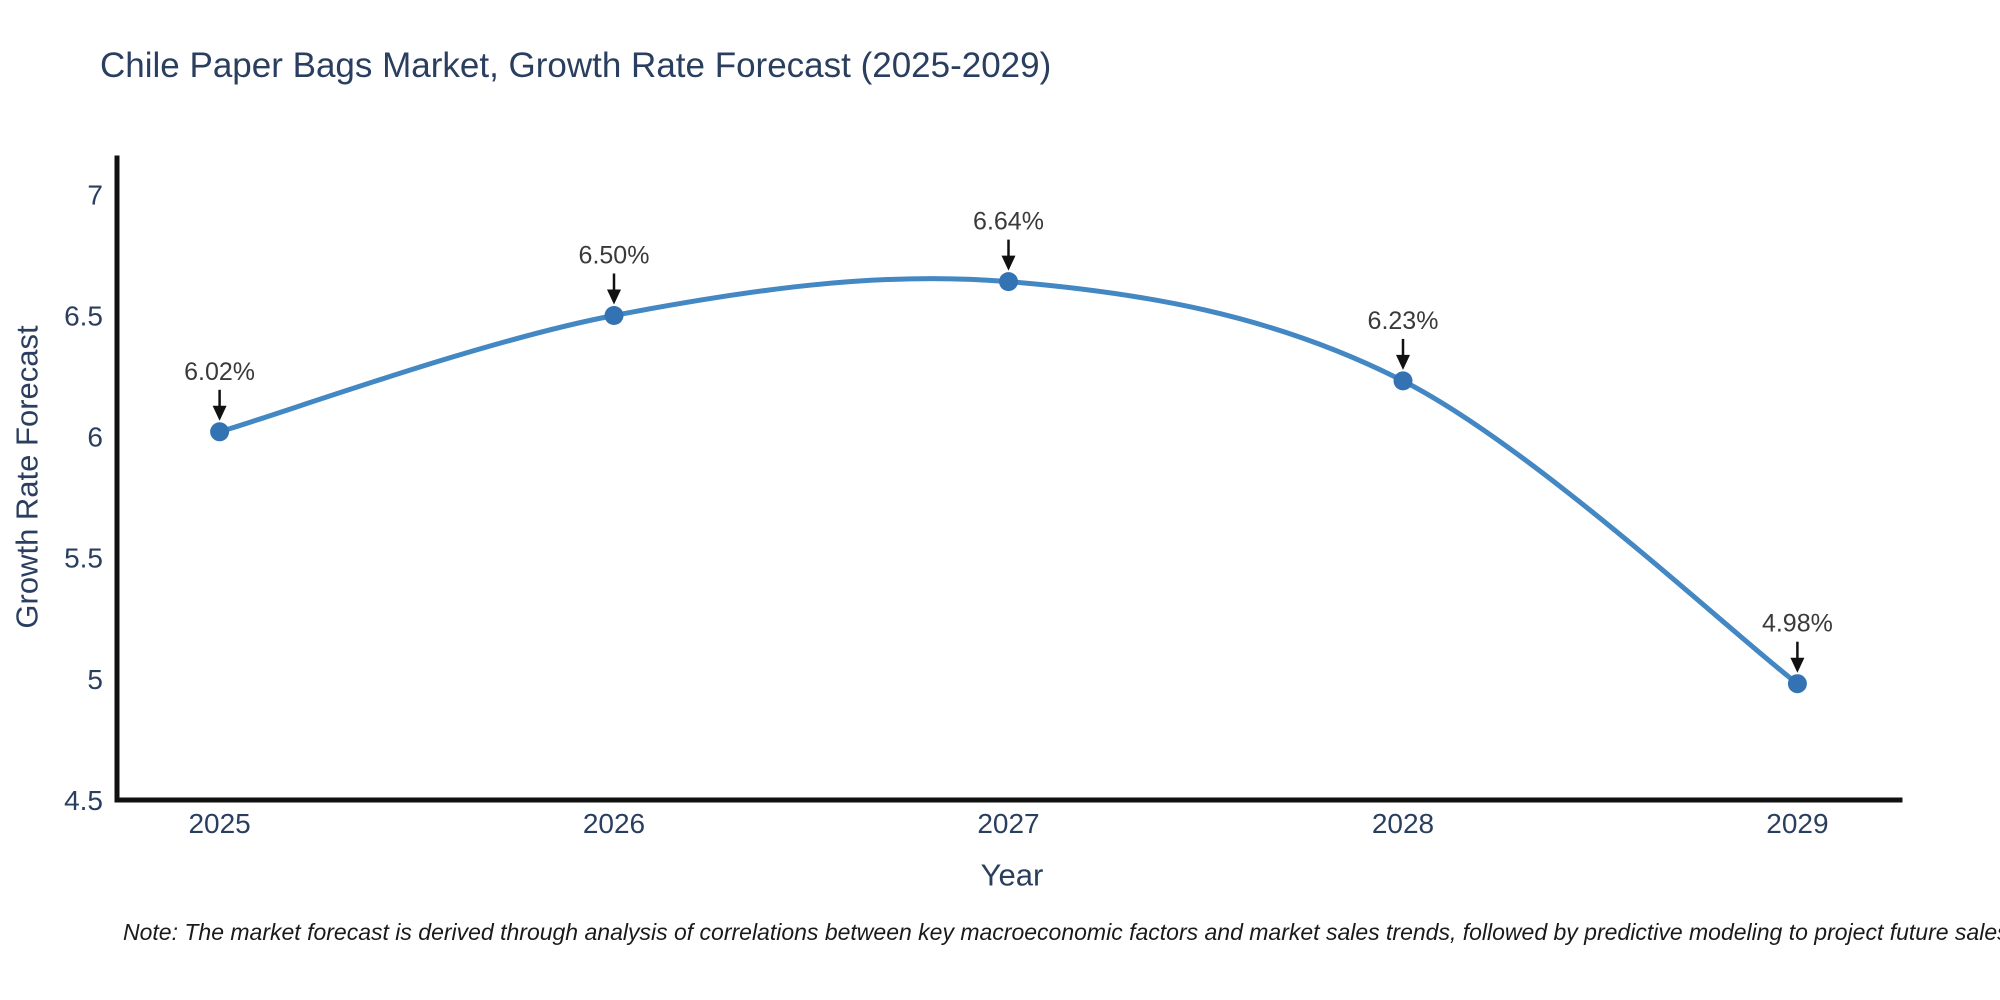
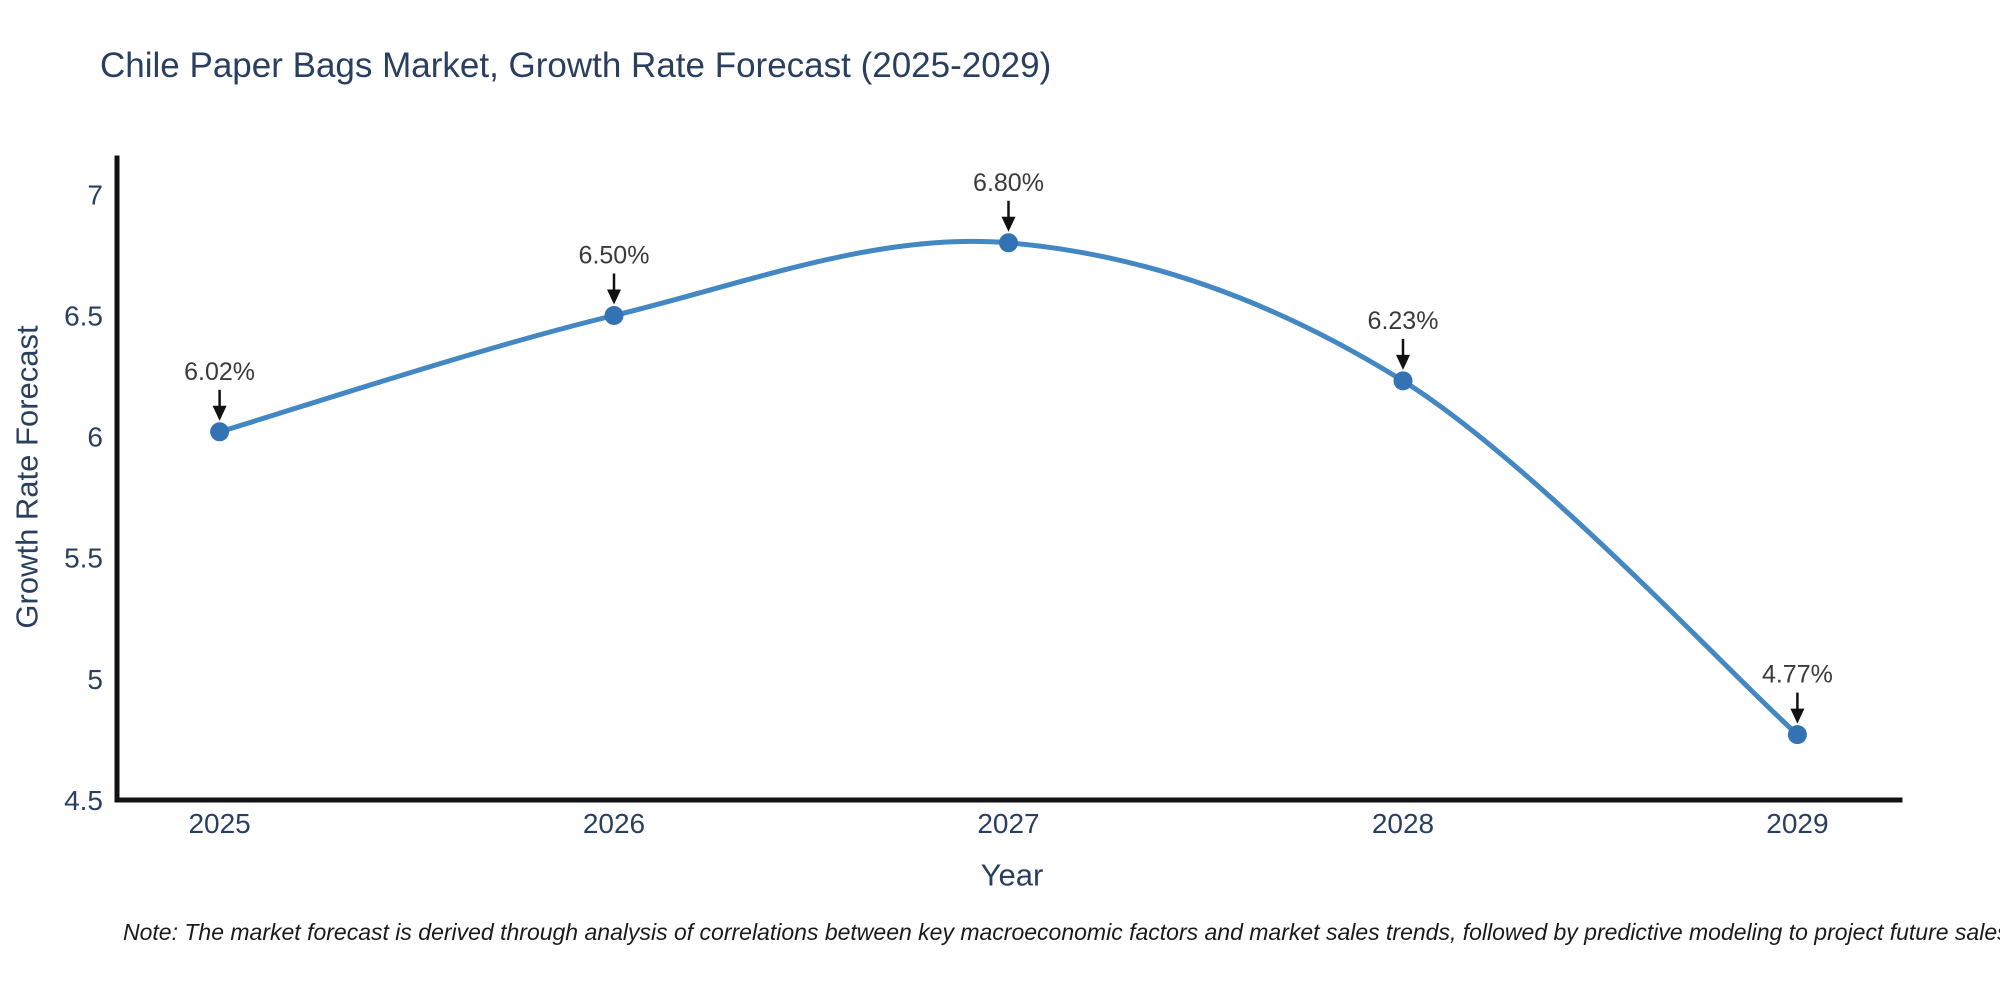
2027: 6.64% -> 6.80%
2029: 4.98% -> 4.77%
